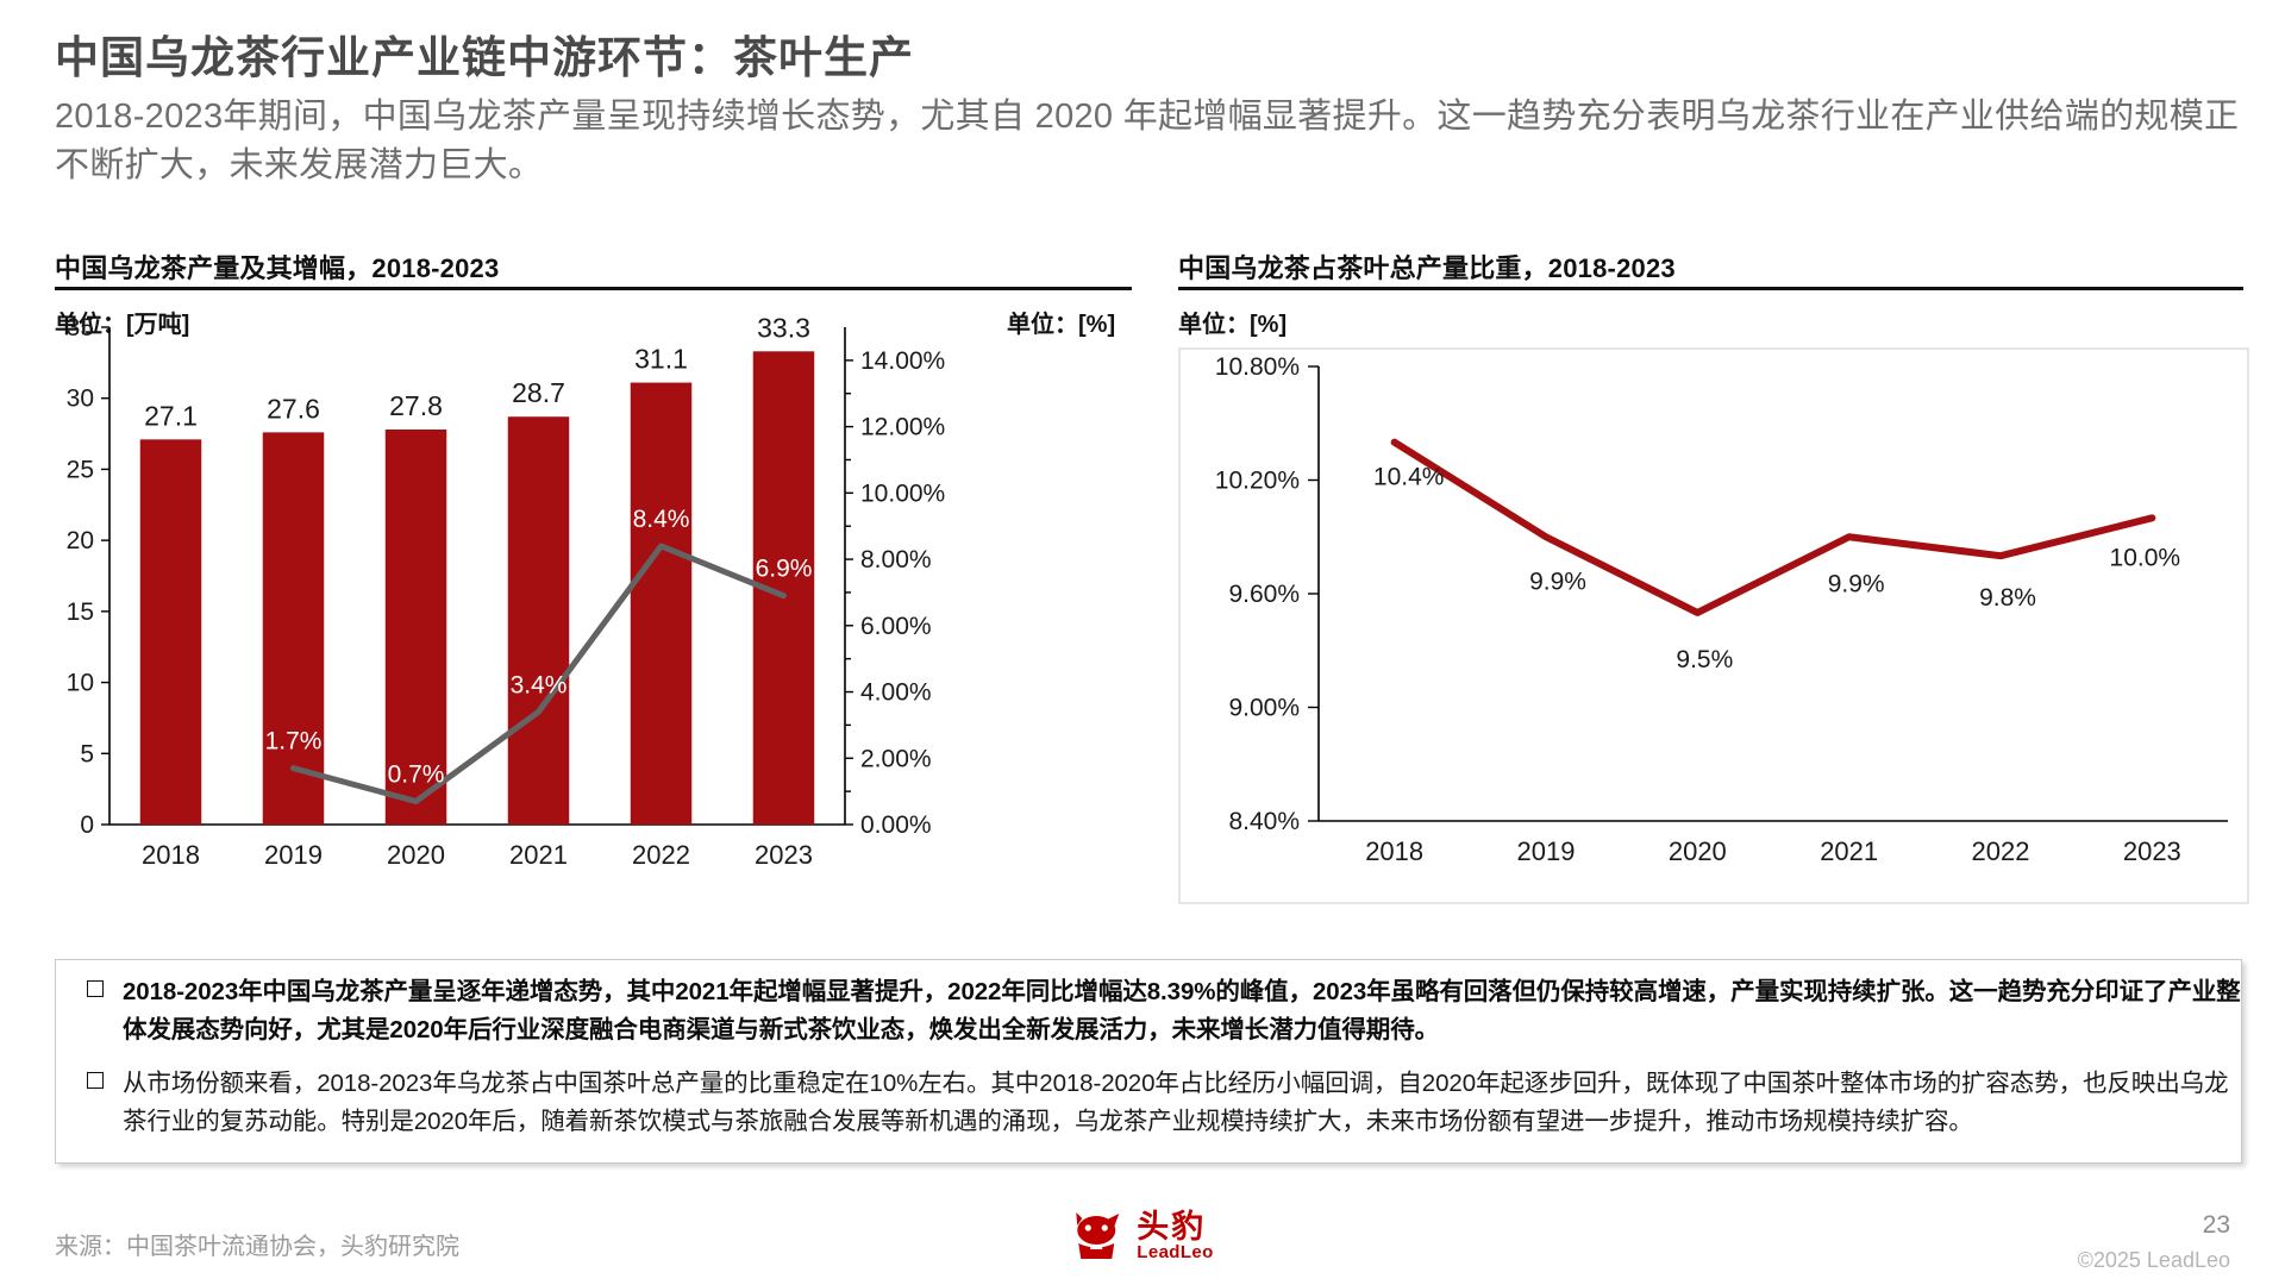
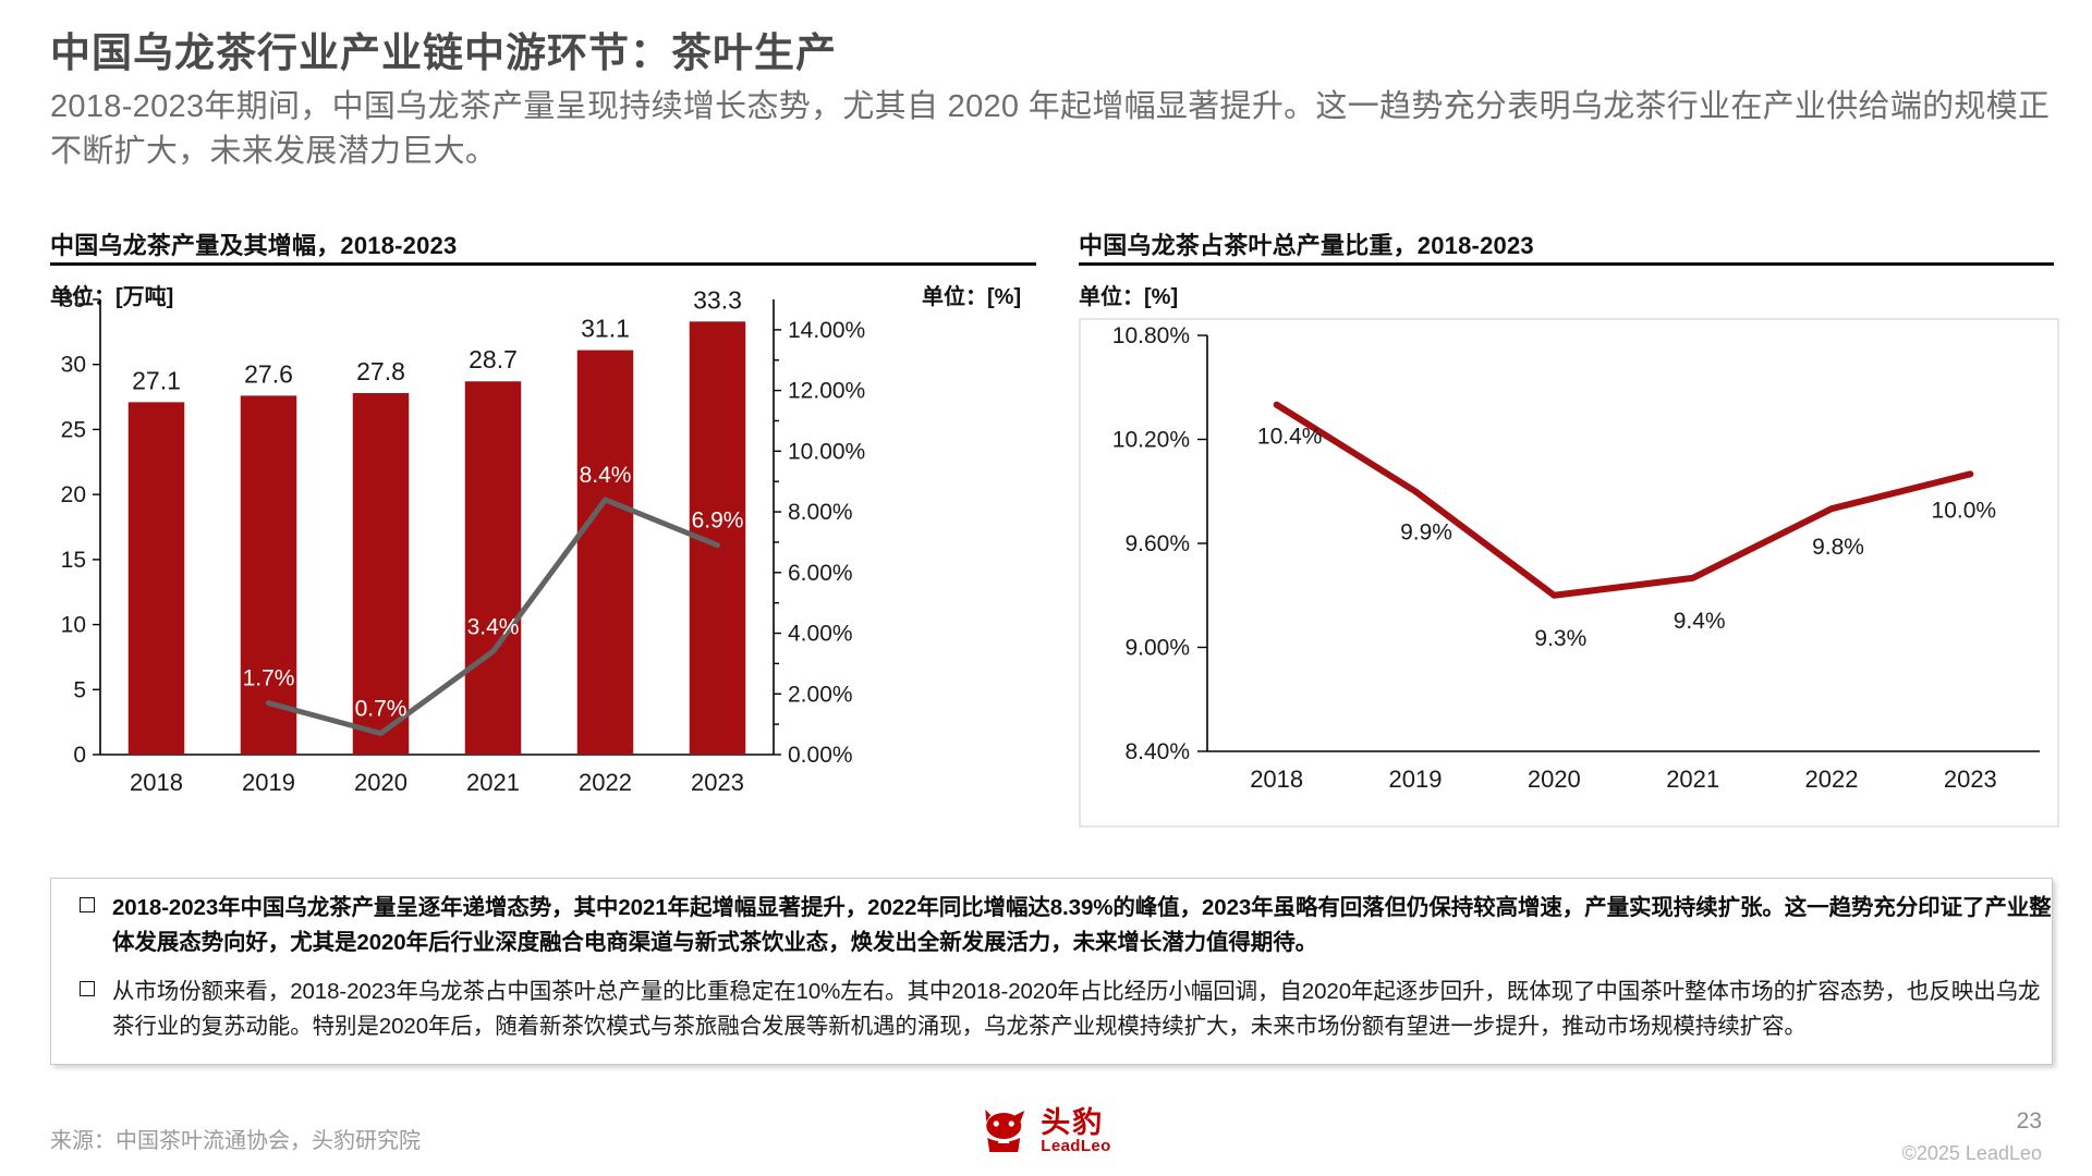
中国乌龙茶占茶叶总产量比重，2018-2023/2020: 9.5% -> 9.3%
中国乌龙茶占茶叶总产量比重，2018-2023/2021: 9.9% -> 9.4%
